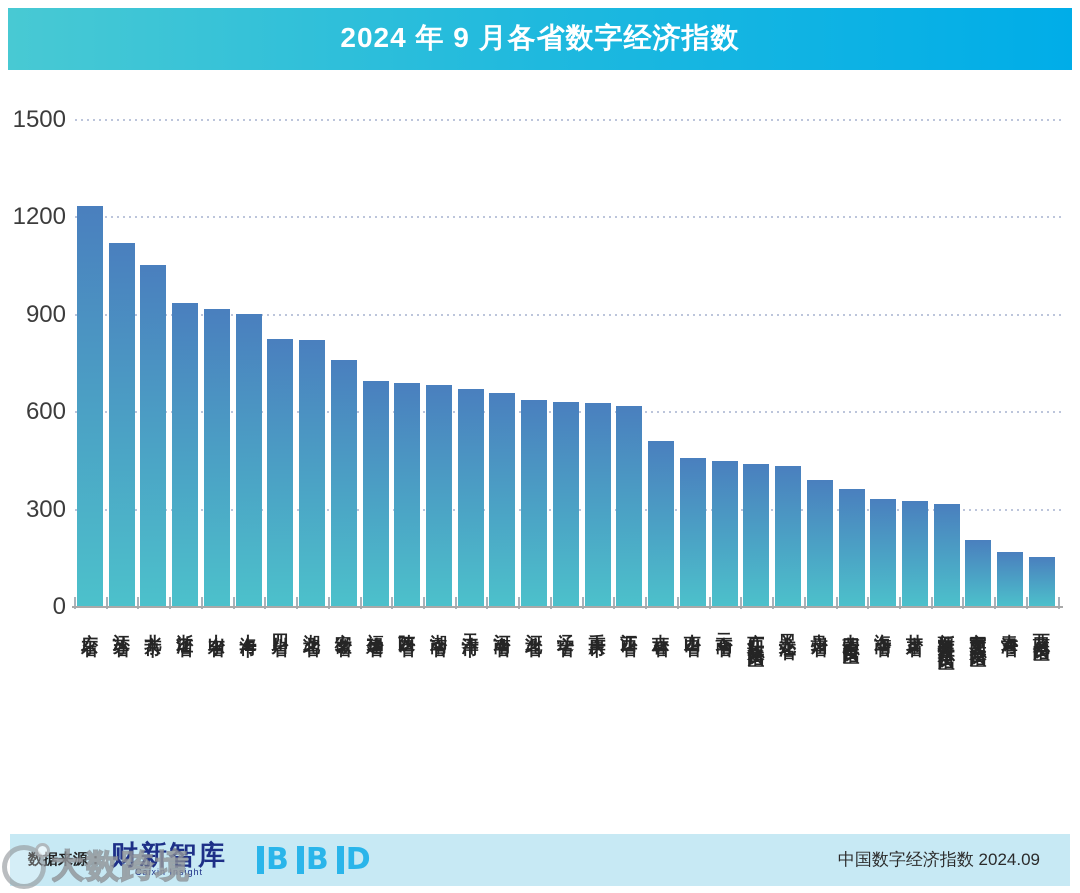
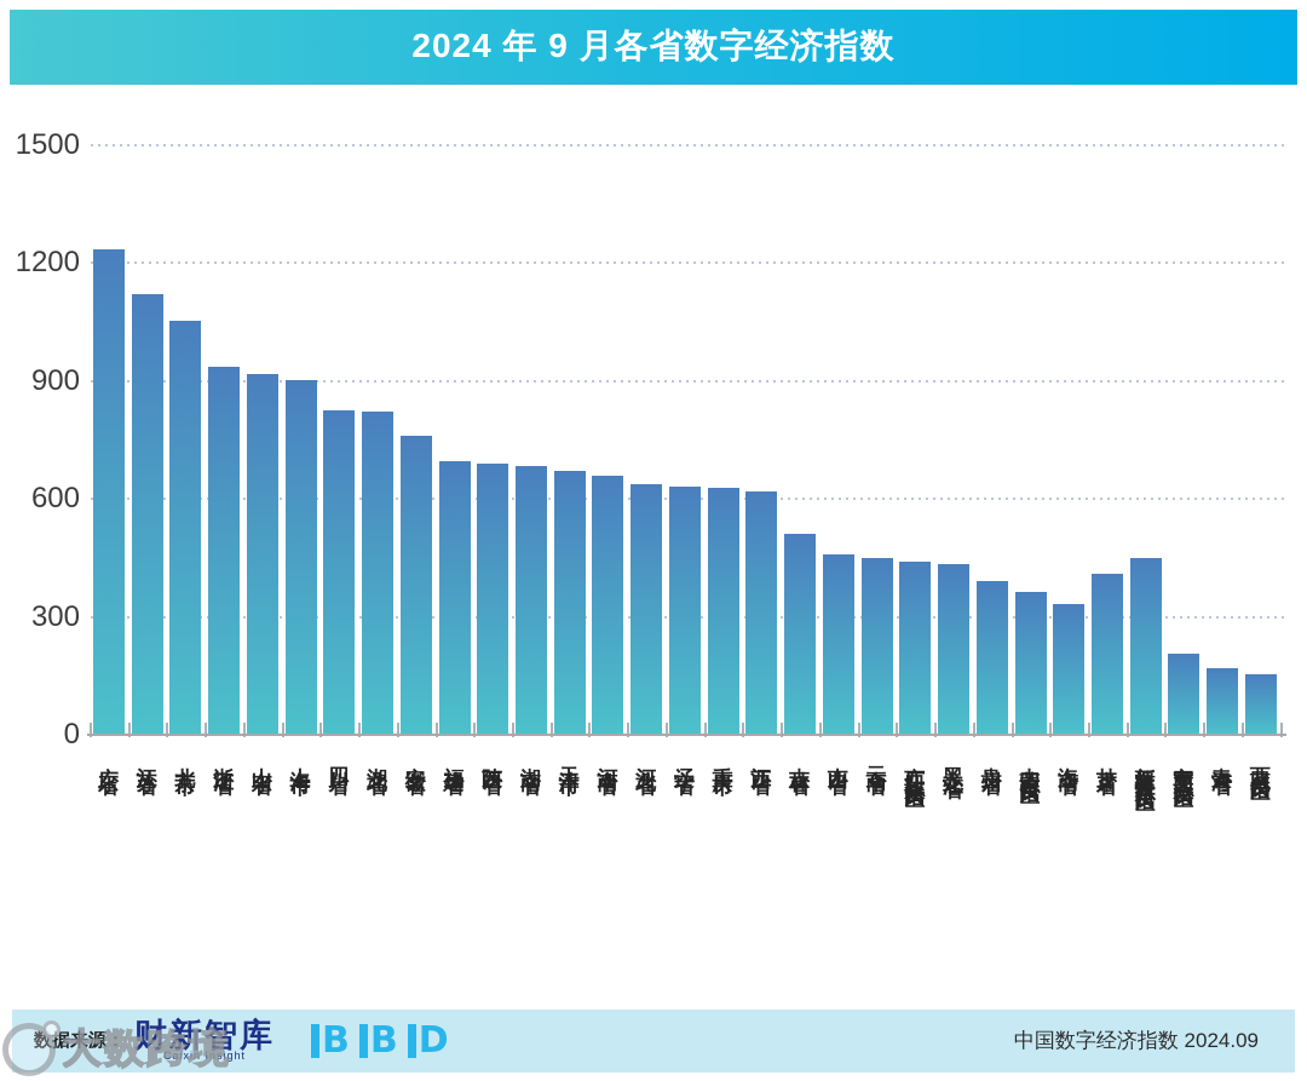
甘肃省: 330 -> 410
新疆维吾尔自治区: 320 -> 450
